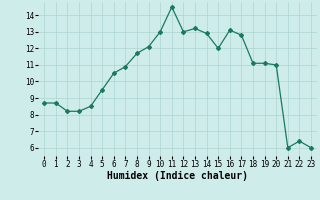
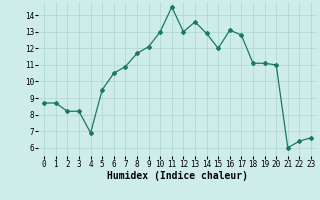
4: 8.5 -> 6.9
13: 13.2 -> 13.6
23: 6.0 -> 6.6
